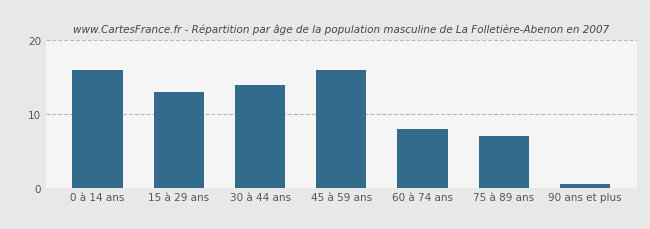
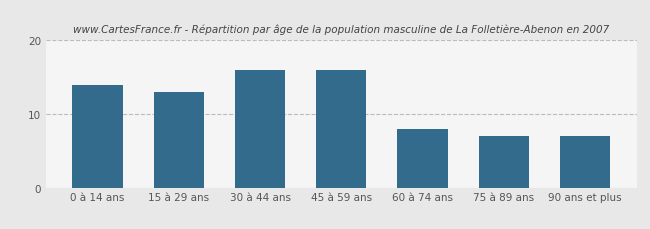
0 à 14 ans: 16.0 -> 14.0
30 à 44 ans: 14.0 -> 16.0
90 ans et plus: 0.5 -> 7.0
